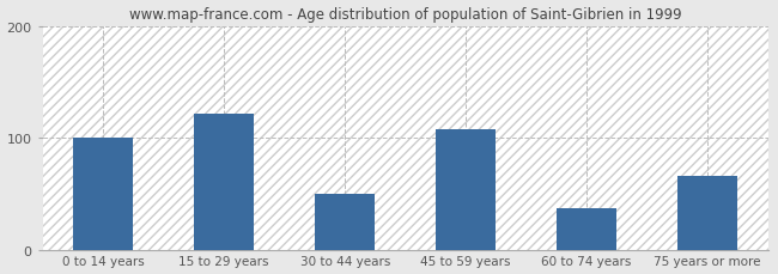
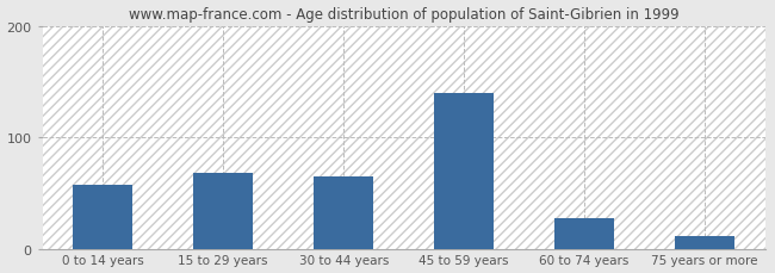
0 to 14 years: 100 -> 58
15 to 29 years: 122 -> 68
30 to 44 years: 50 -> 65
45 to 59 years: 108 -> 140
60 to 74 years: 38 -> 28
75 years or more: 66 -> 12
